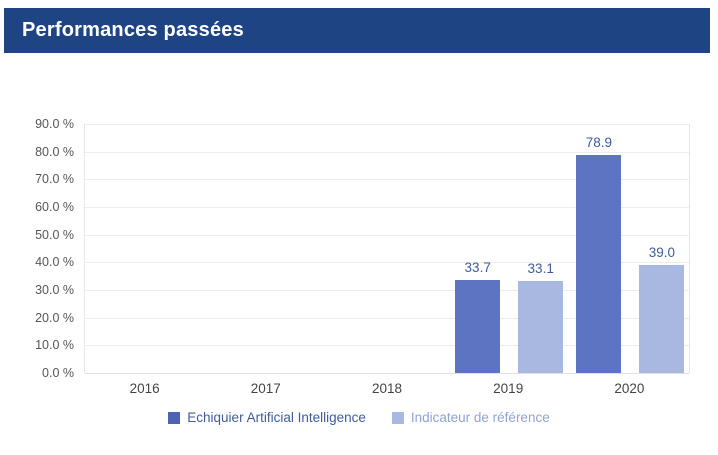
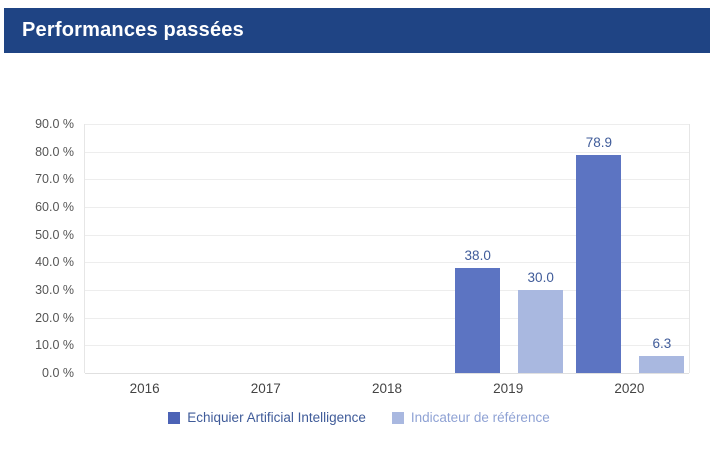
Echiquier Artificial Intelligence/2019: 33.7 -> 38.0
Indicateur de référence/2019: 33.1 -> 30.0
Indicateur de référence/2020: 39.0 -> 6.3
